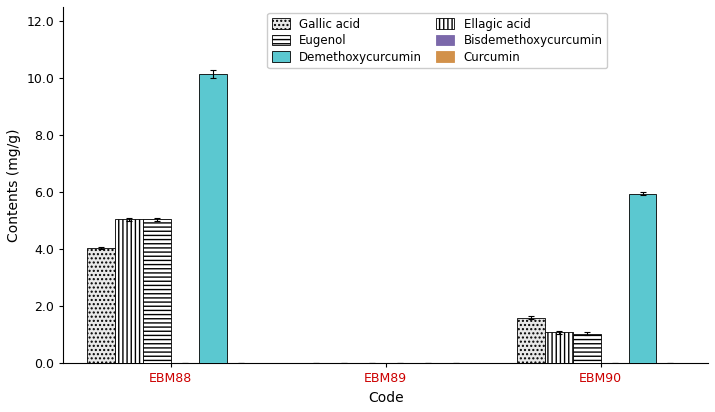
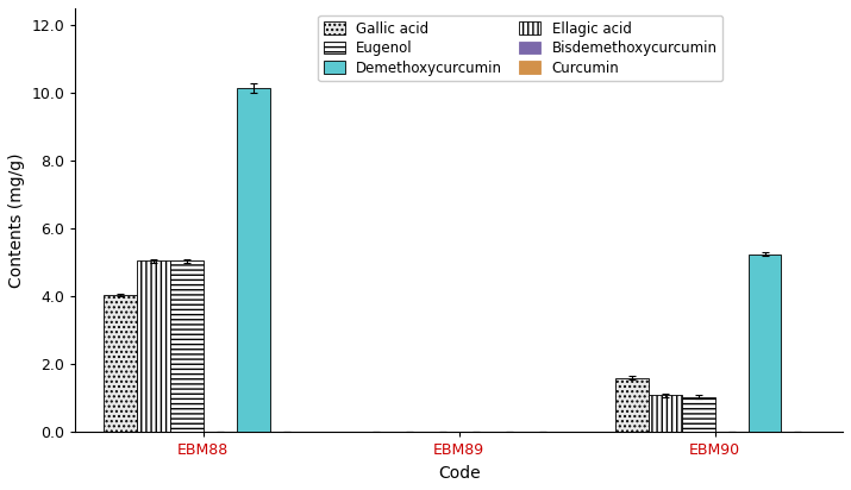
Demethoxycurcumin/EBM90: 5.95 -> 5.25
